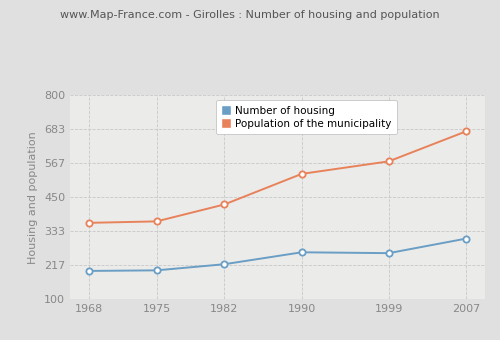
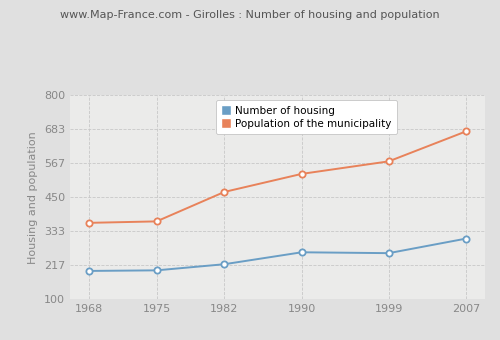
Population of the municipality/1982: 425 -> 468
